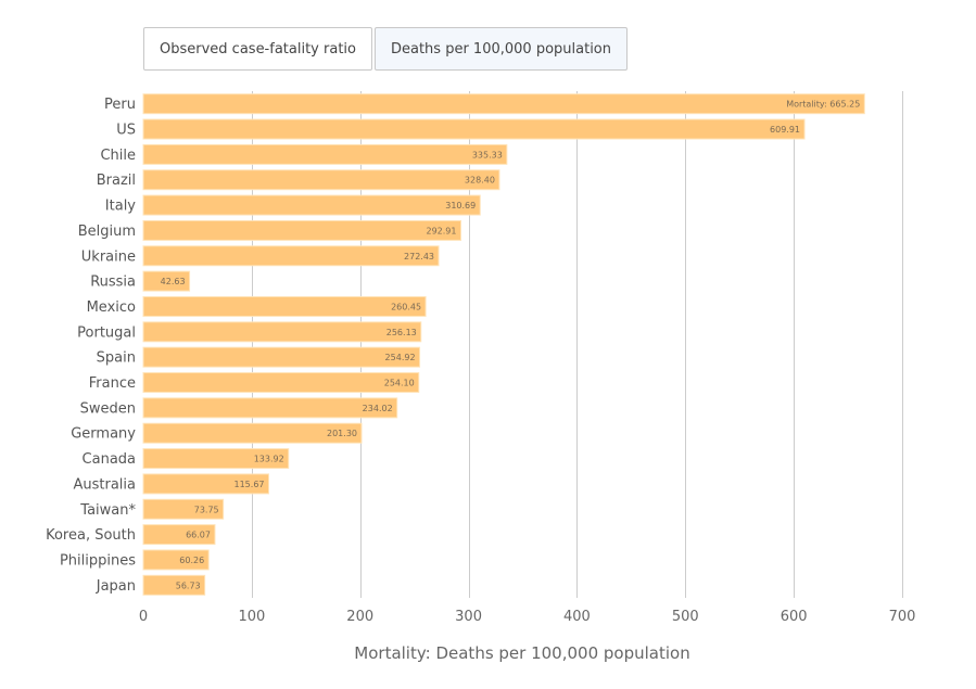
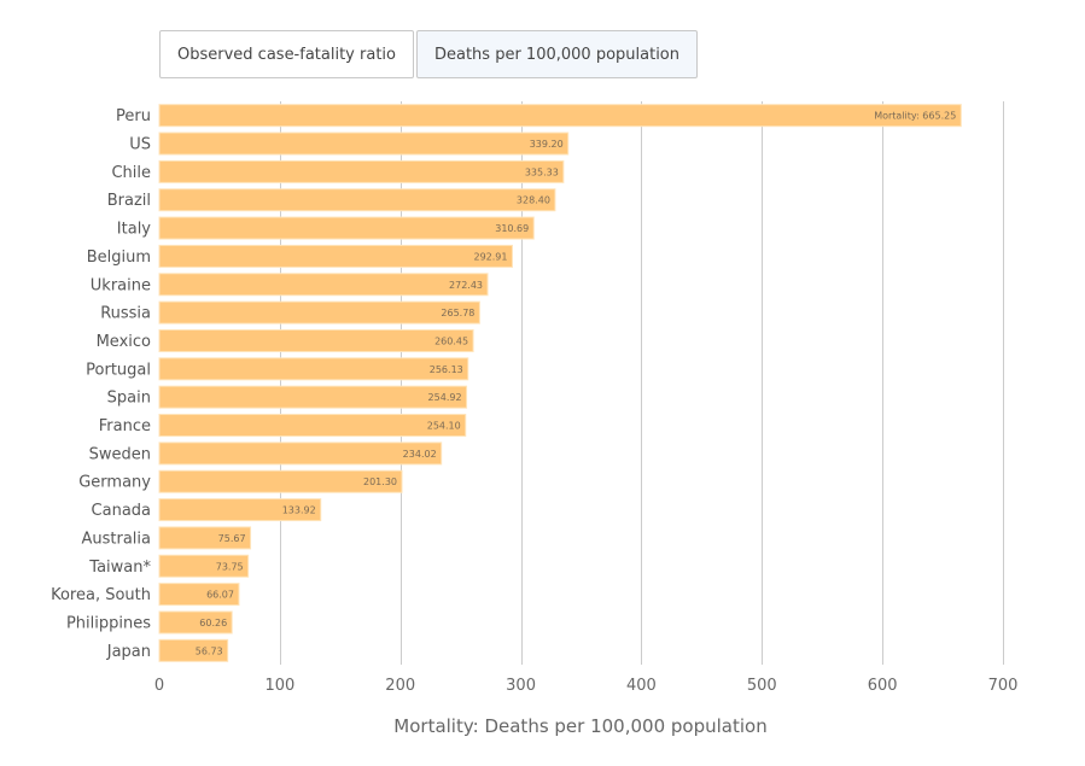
US: 609.91 -> 339.20
Russia: 42.63 -> 265.78
Australia: 115.67 -> 75.67
